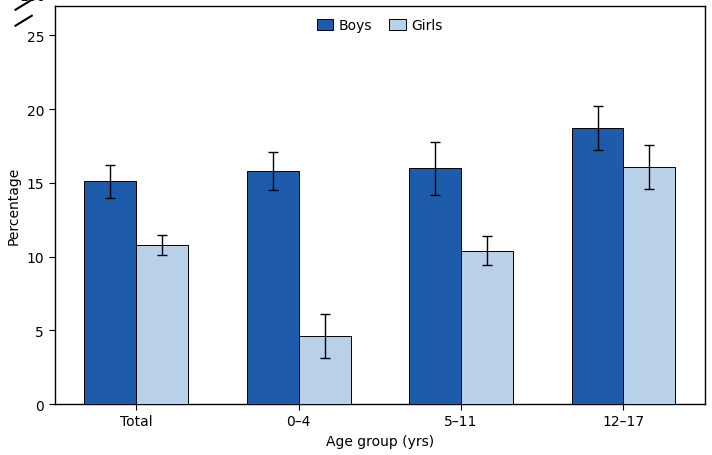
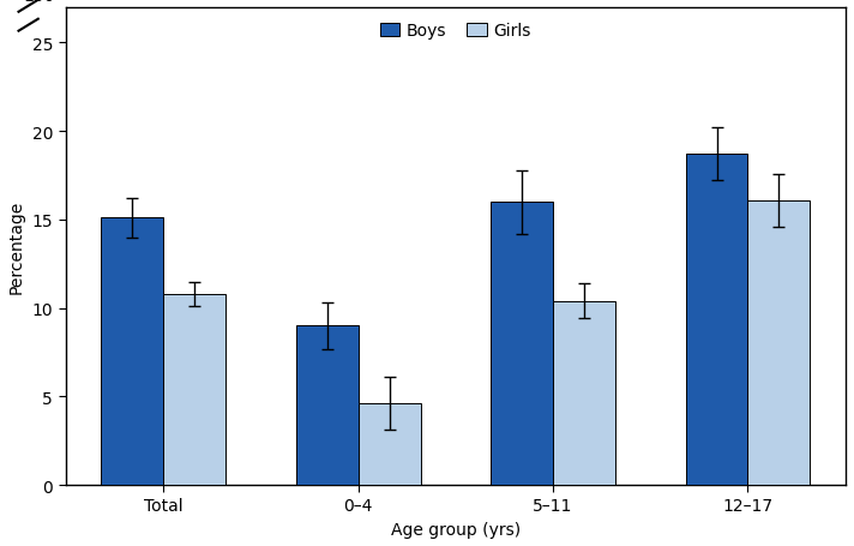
Boys/0–4: 15.8 -> 9.0
